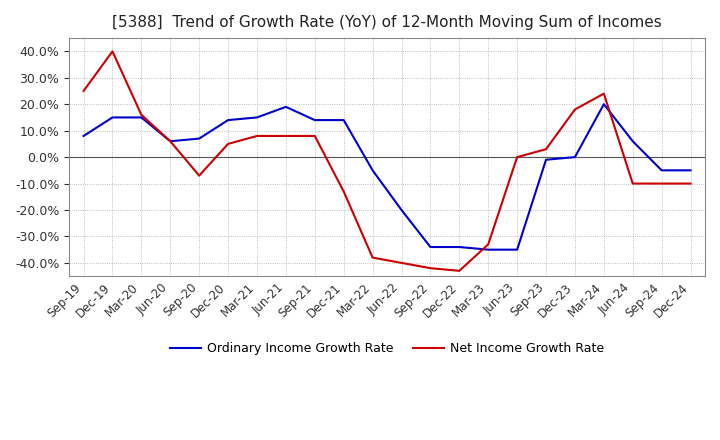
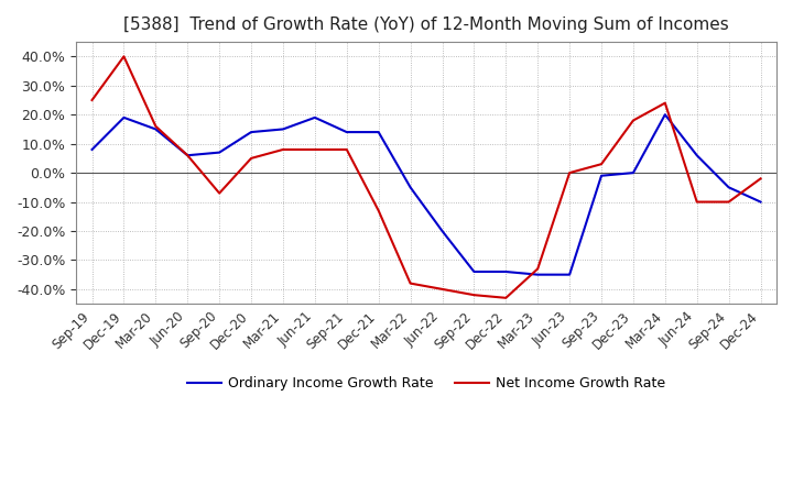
Ordinary Income Growth Rate/Dec-19: 15% -> 19%
Ordinary Income Growth Rate/Dec-24: -5% -> -10%
Net Income Growth Rate/Dec-24: -10% -> -2%
